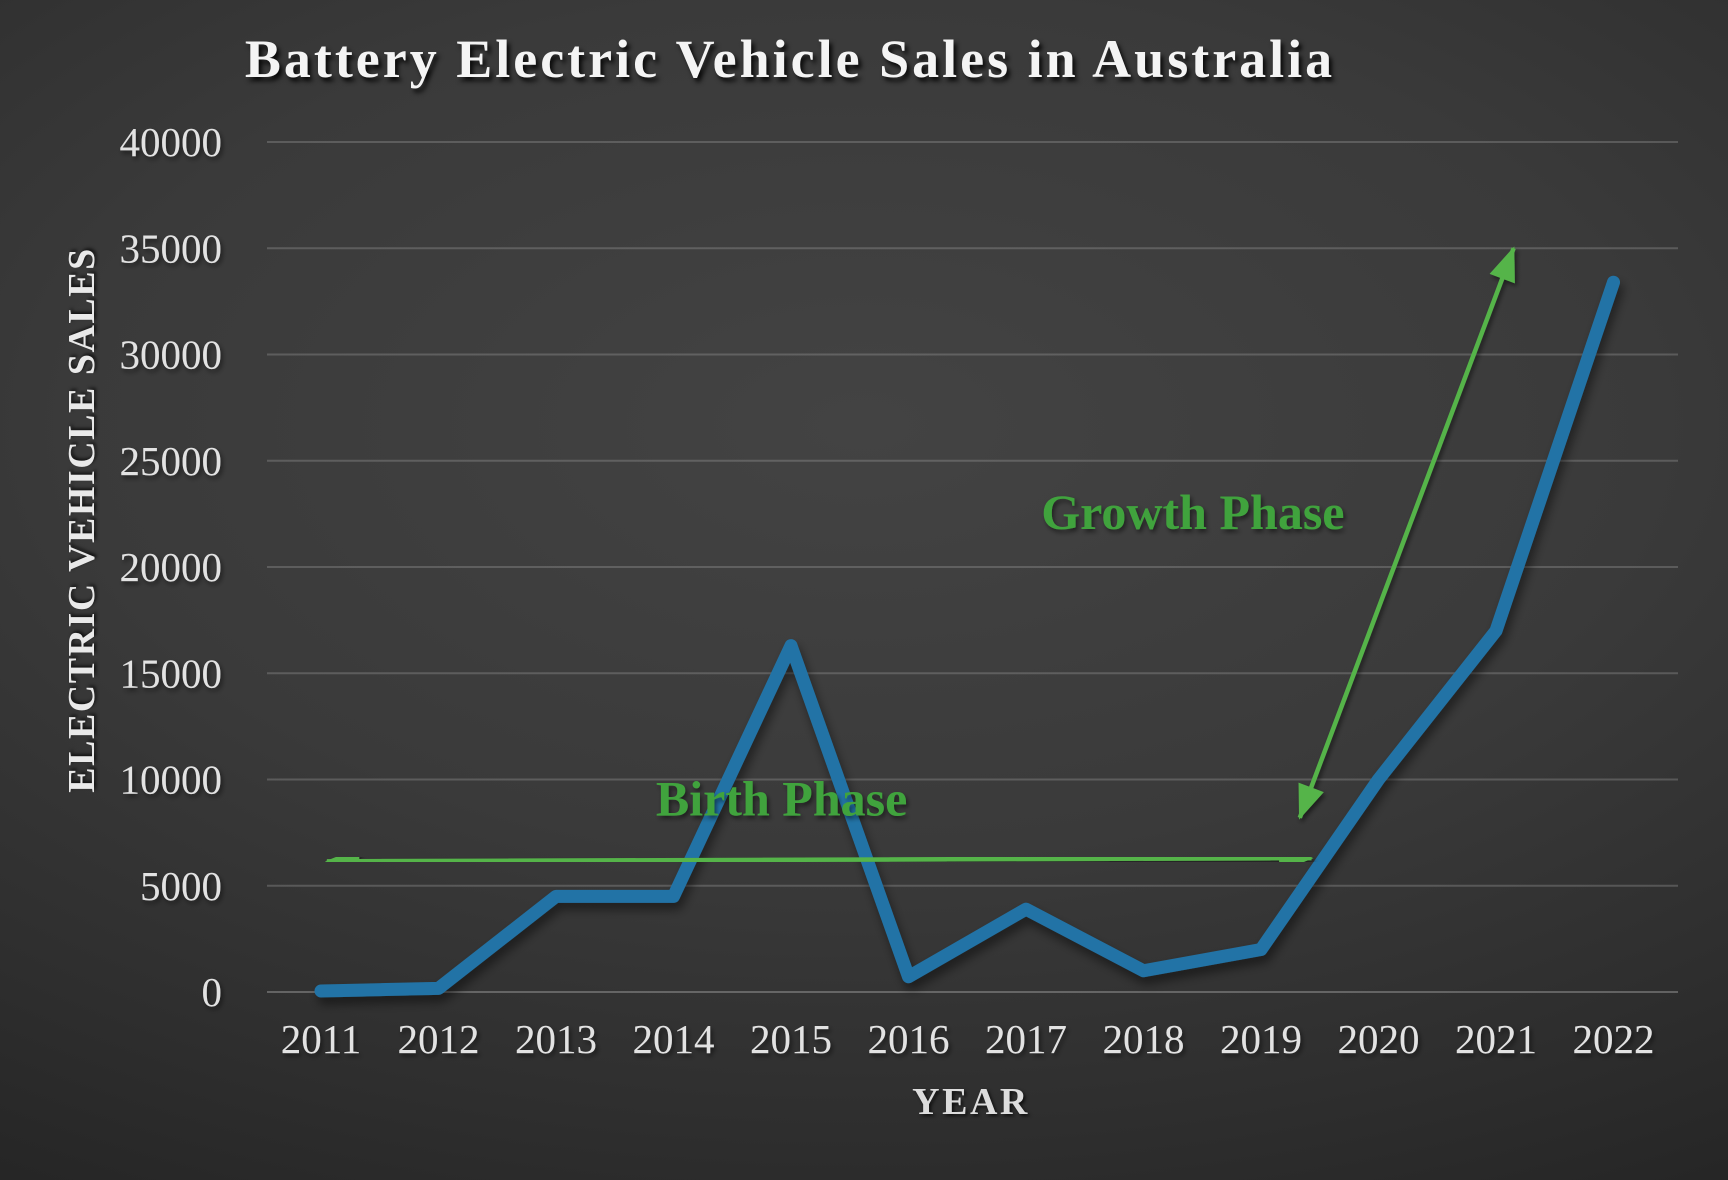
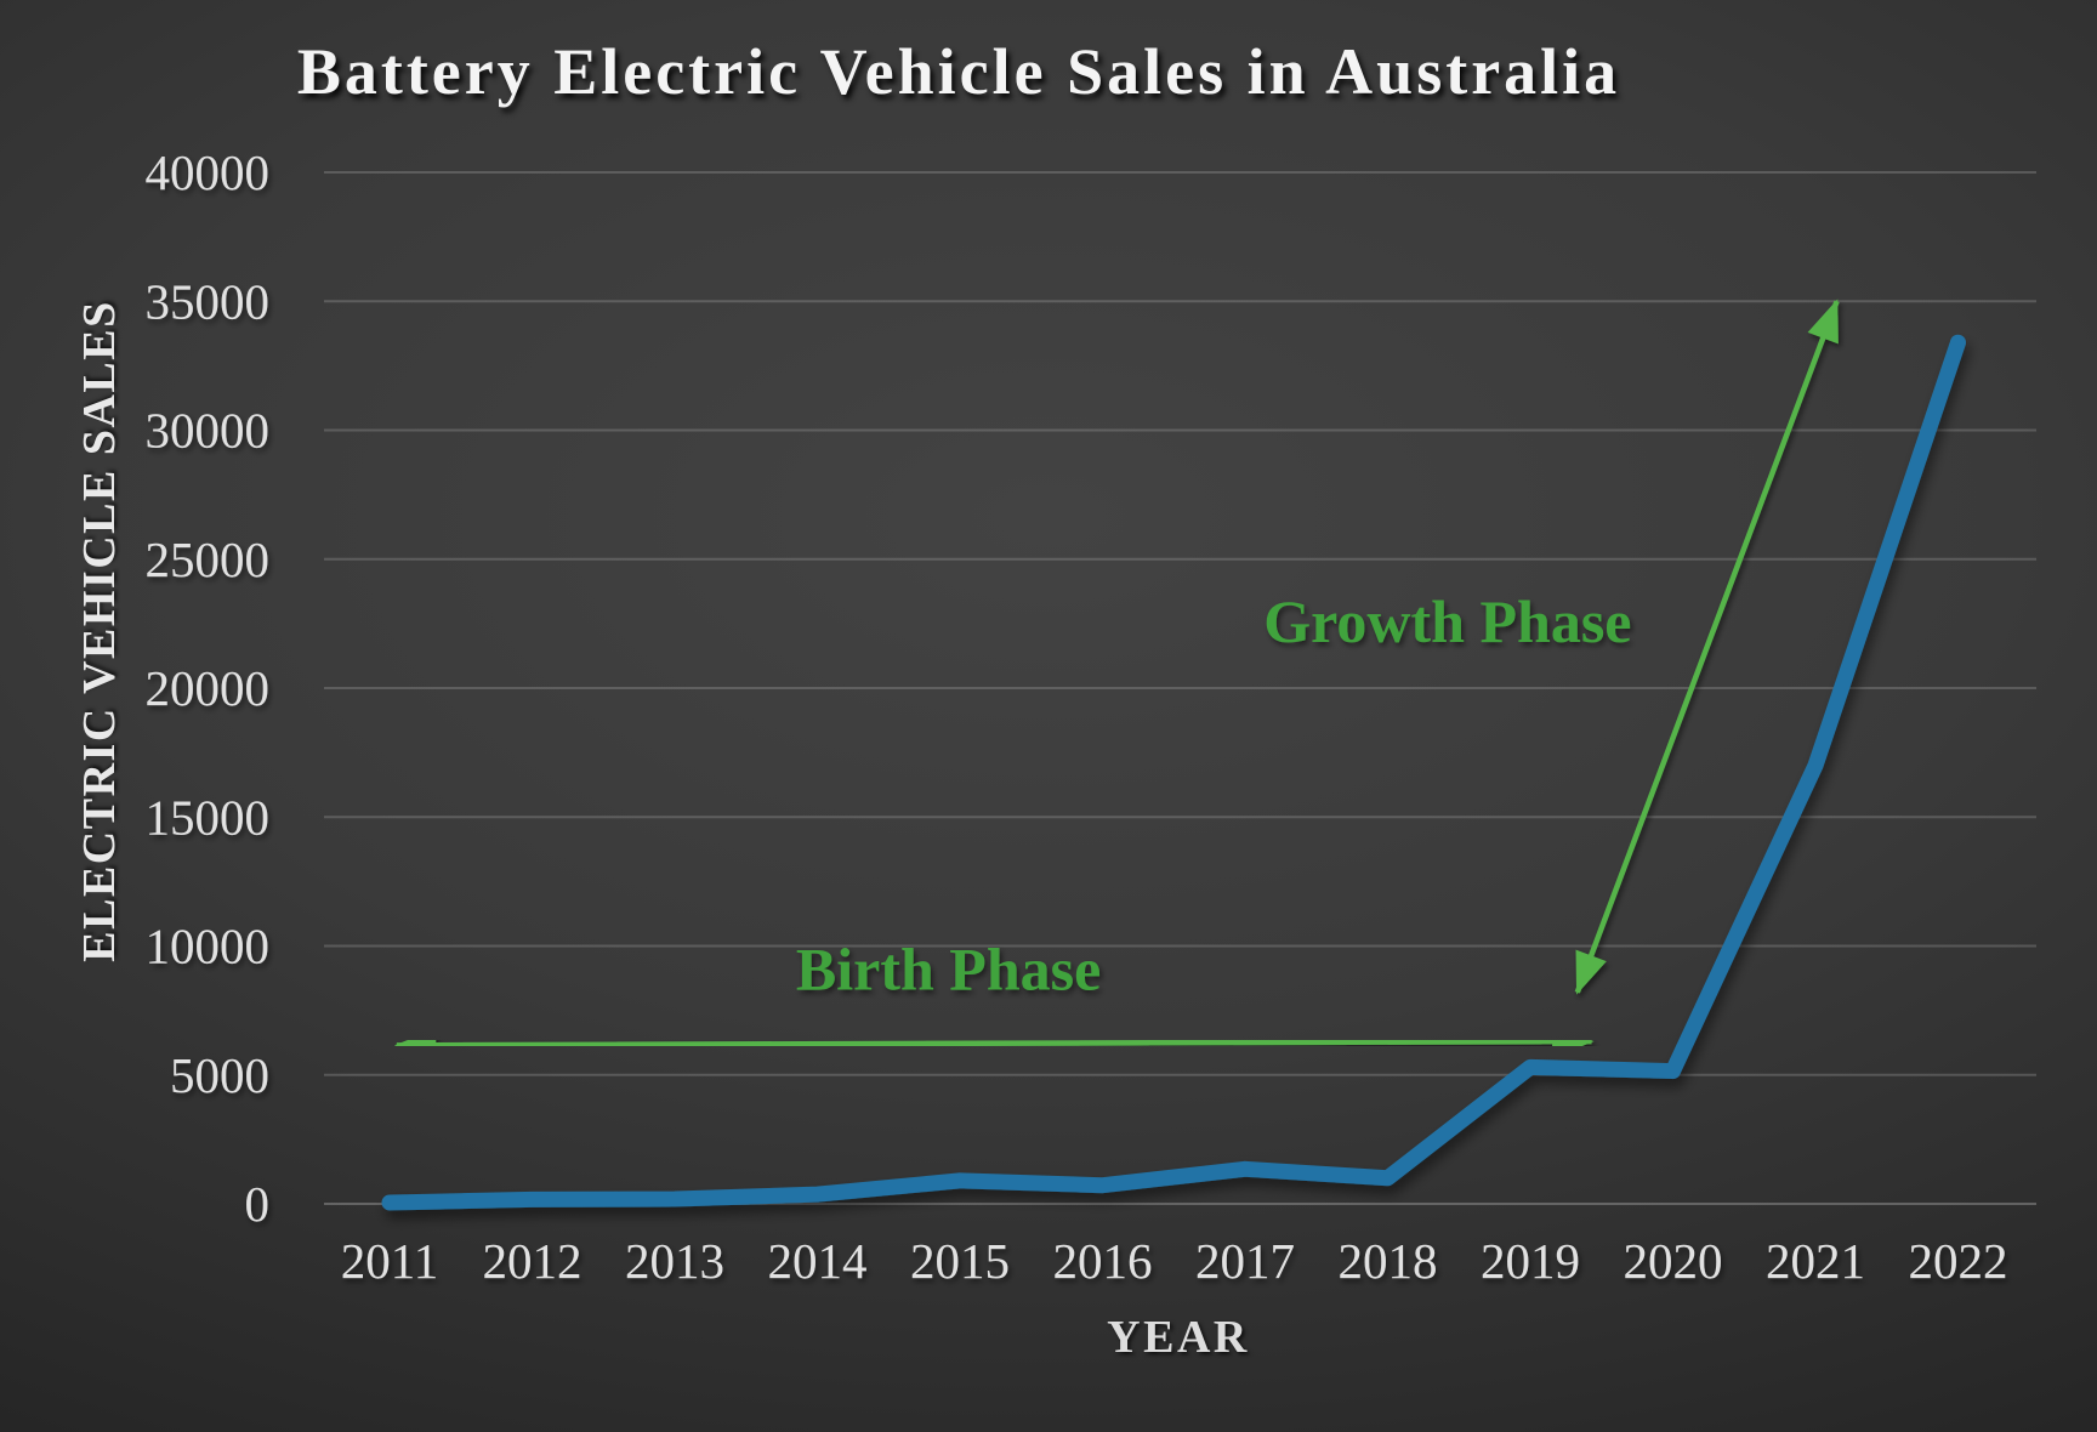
2013: 4500 -> 200
2014: 4500 -> 400
2015: 16300 -> 900
2017: 3900 -> 1400
2019: 2000 -> 5300
2020: 10000 -> 5200
